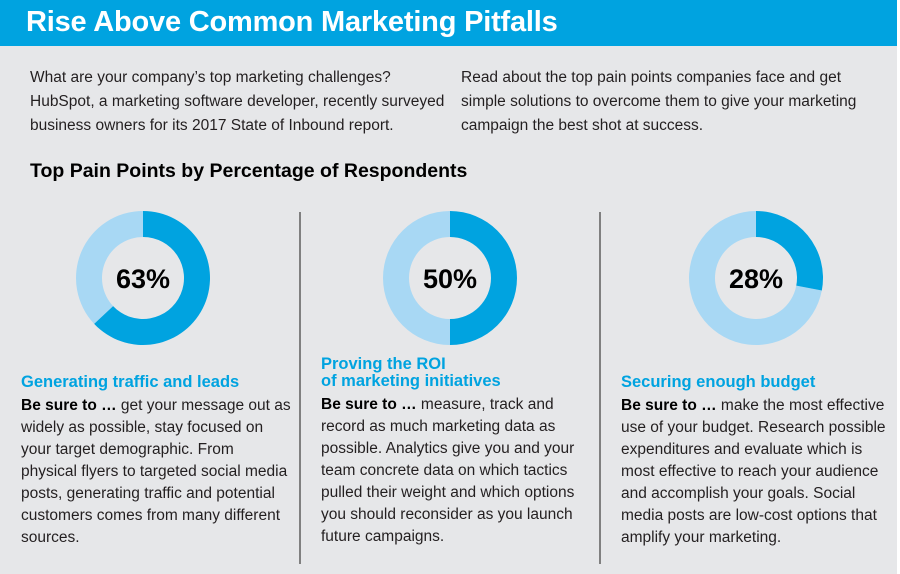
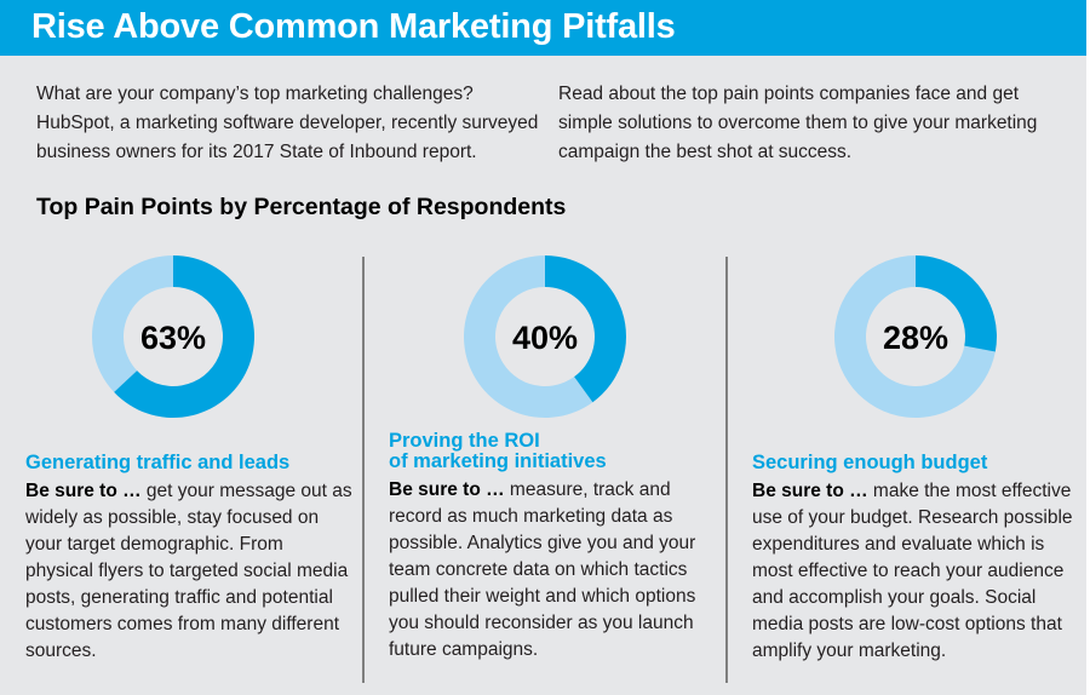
Proving the ROI of marketing initiatives: 50% -> 40%
